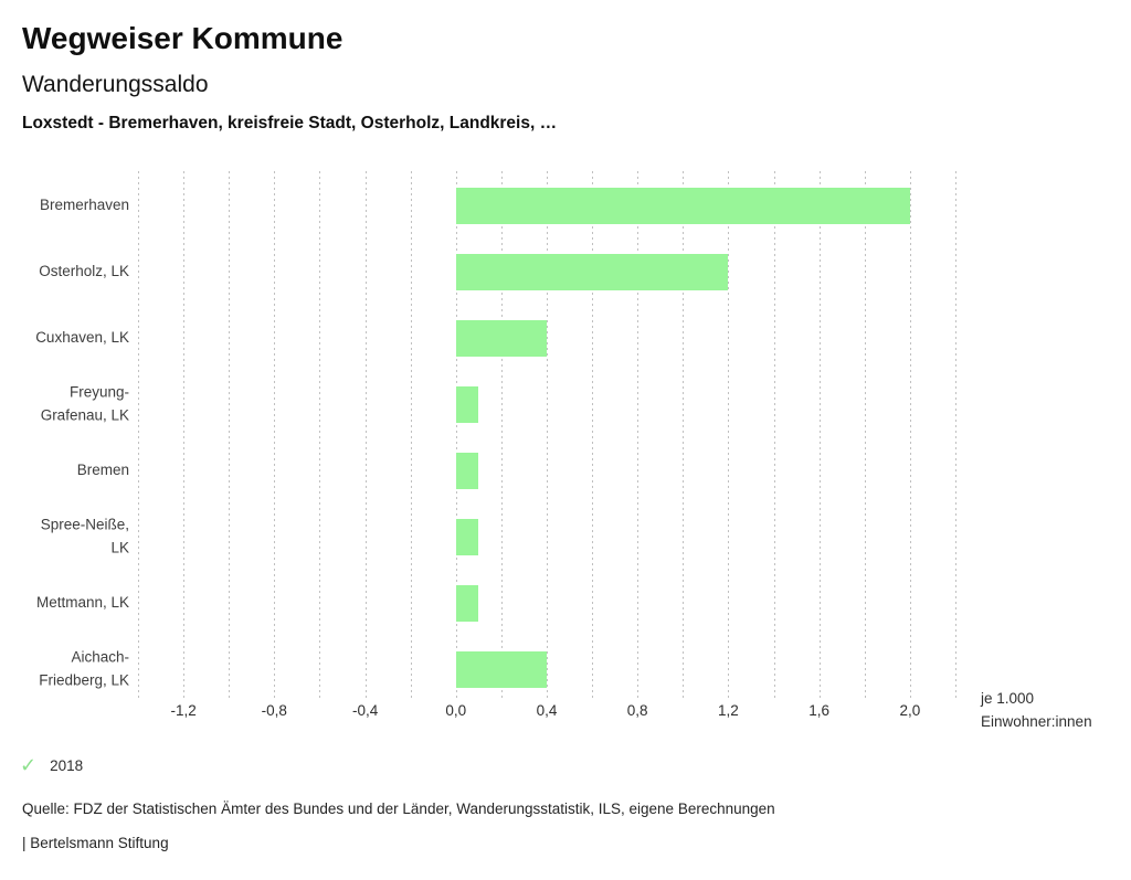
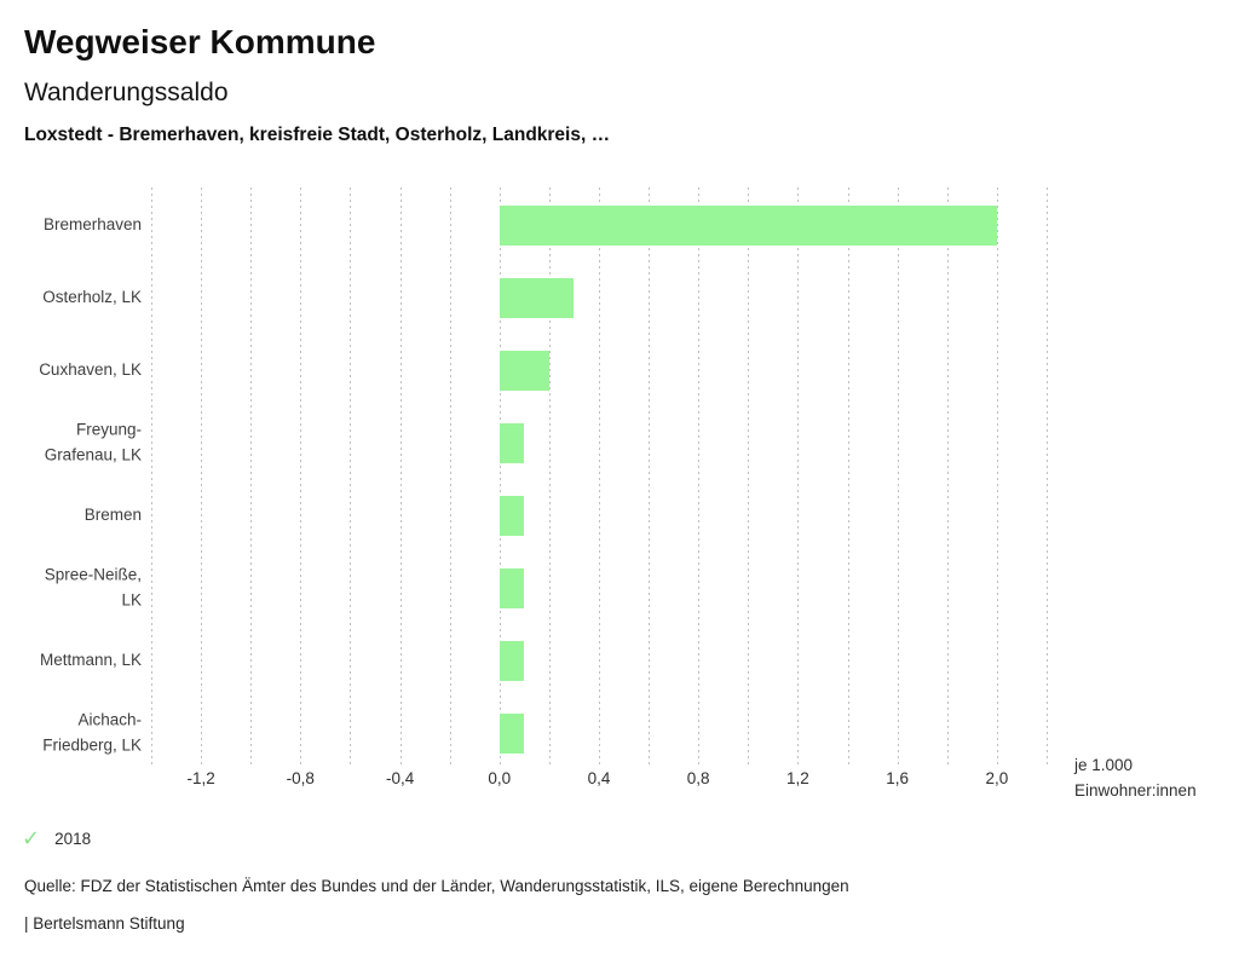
Osterholz, LK: 1,2 -> 0,3
Cuxhaven, LK: 0,4 -> 0,2
Aichach-Friedberg, LK: 0,4 -> 0,1
